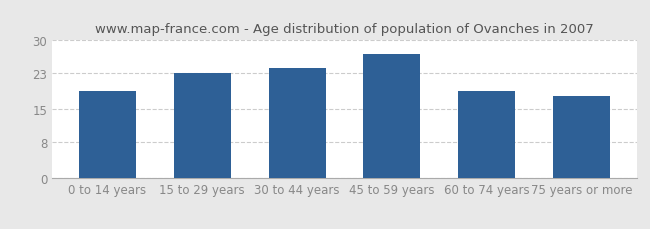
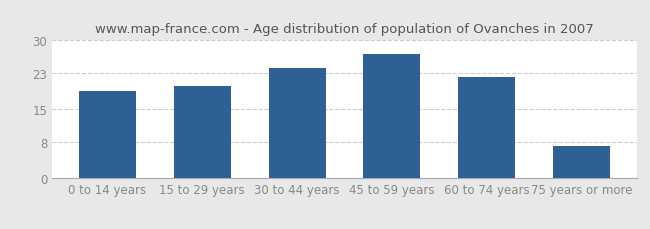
15 to 29 years: 23 -> 20
60 to 74 years: 19 -> 22
75 years or more: 18 -> 7
